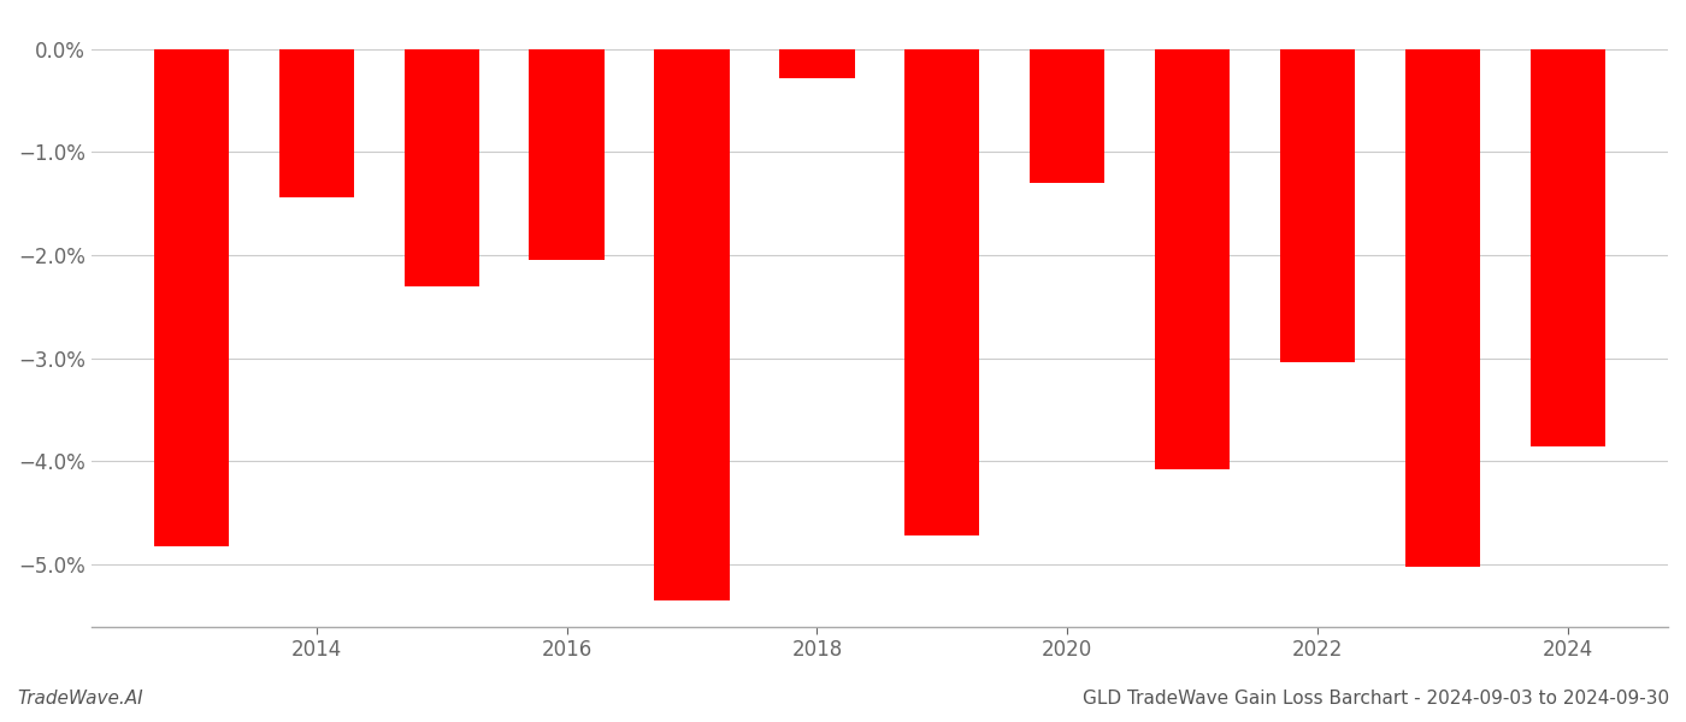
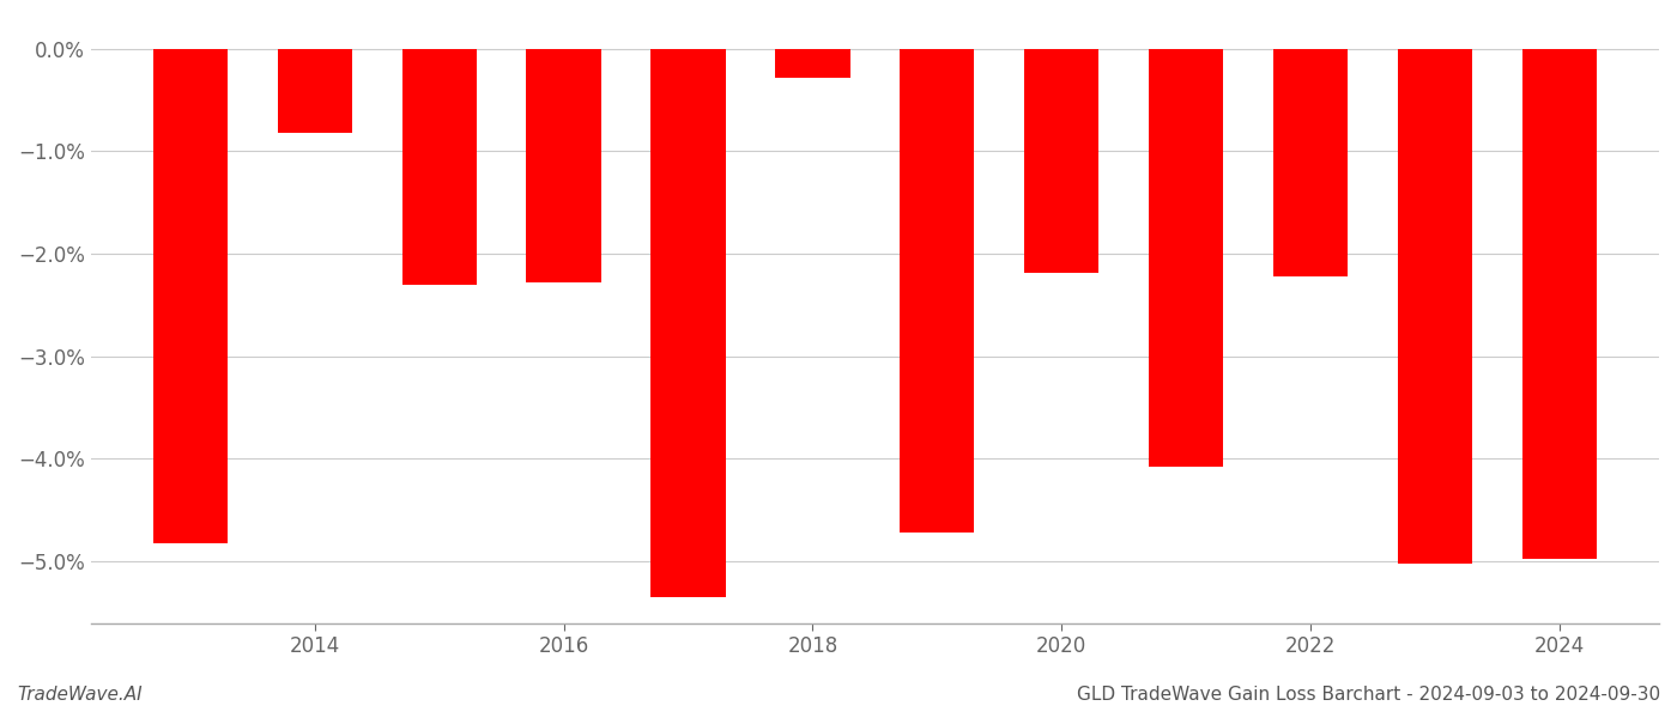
2014: -1.44% -> -0.82%
2016: -2.04% -> -2.28%
2020: -1.30% -> -2.18%
2022: -3.04% -> -2.22%
2024: -3.86% -> -4.98%
